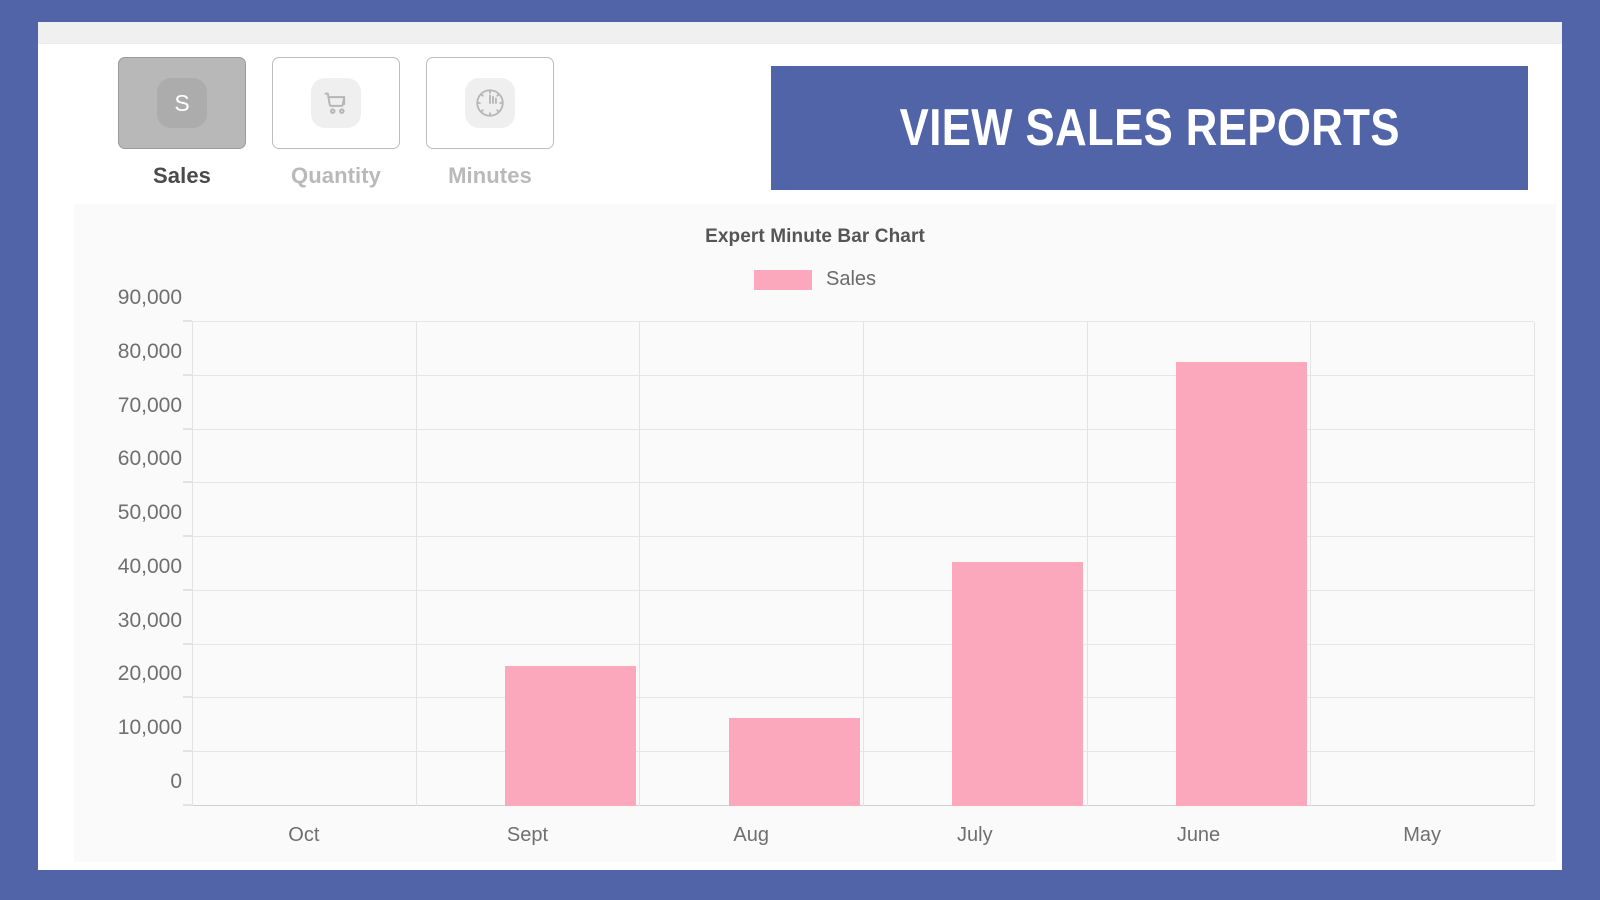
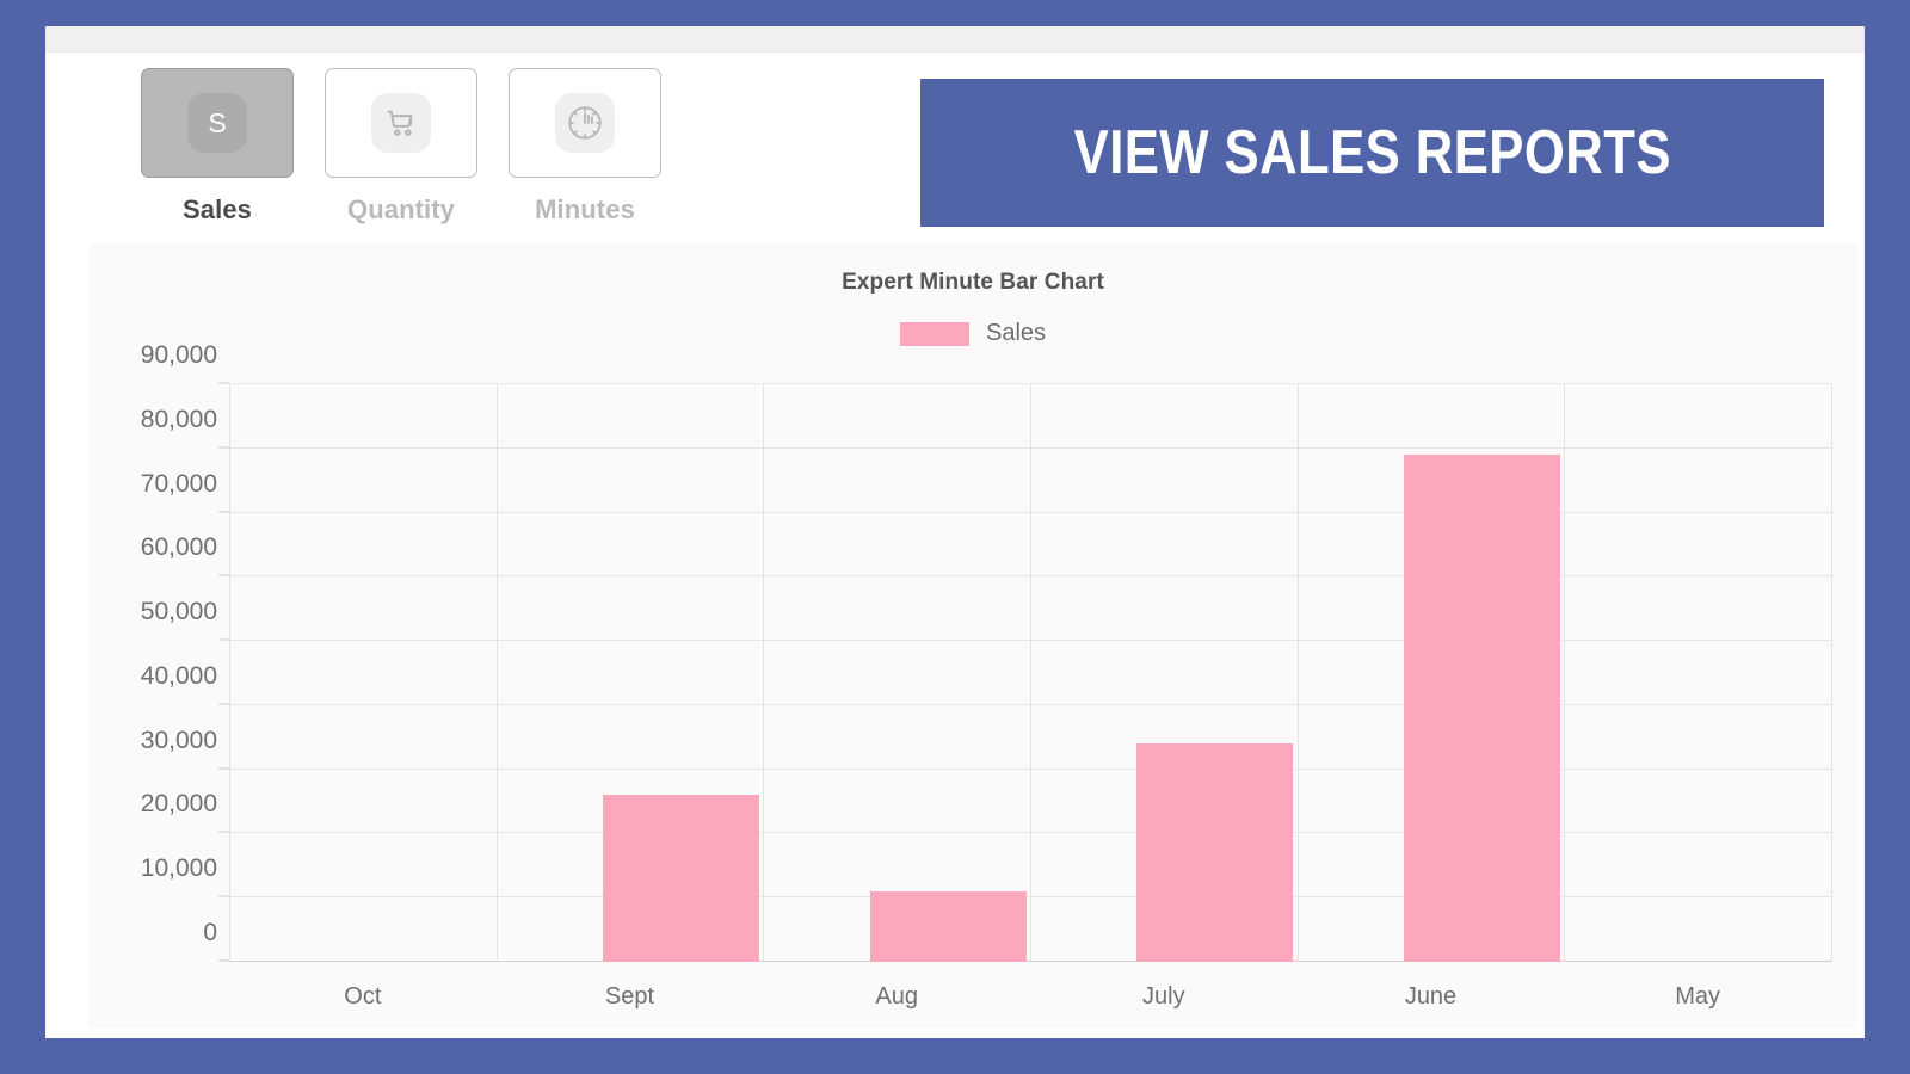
Aug: 16000 -> 11000
July: 45000 -> 34000
June: 82000 -> 79000
